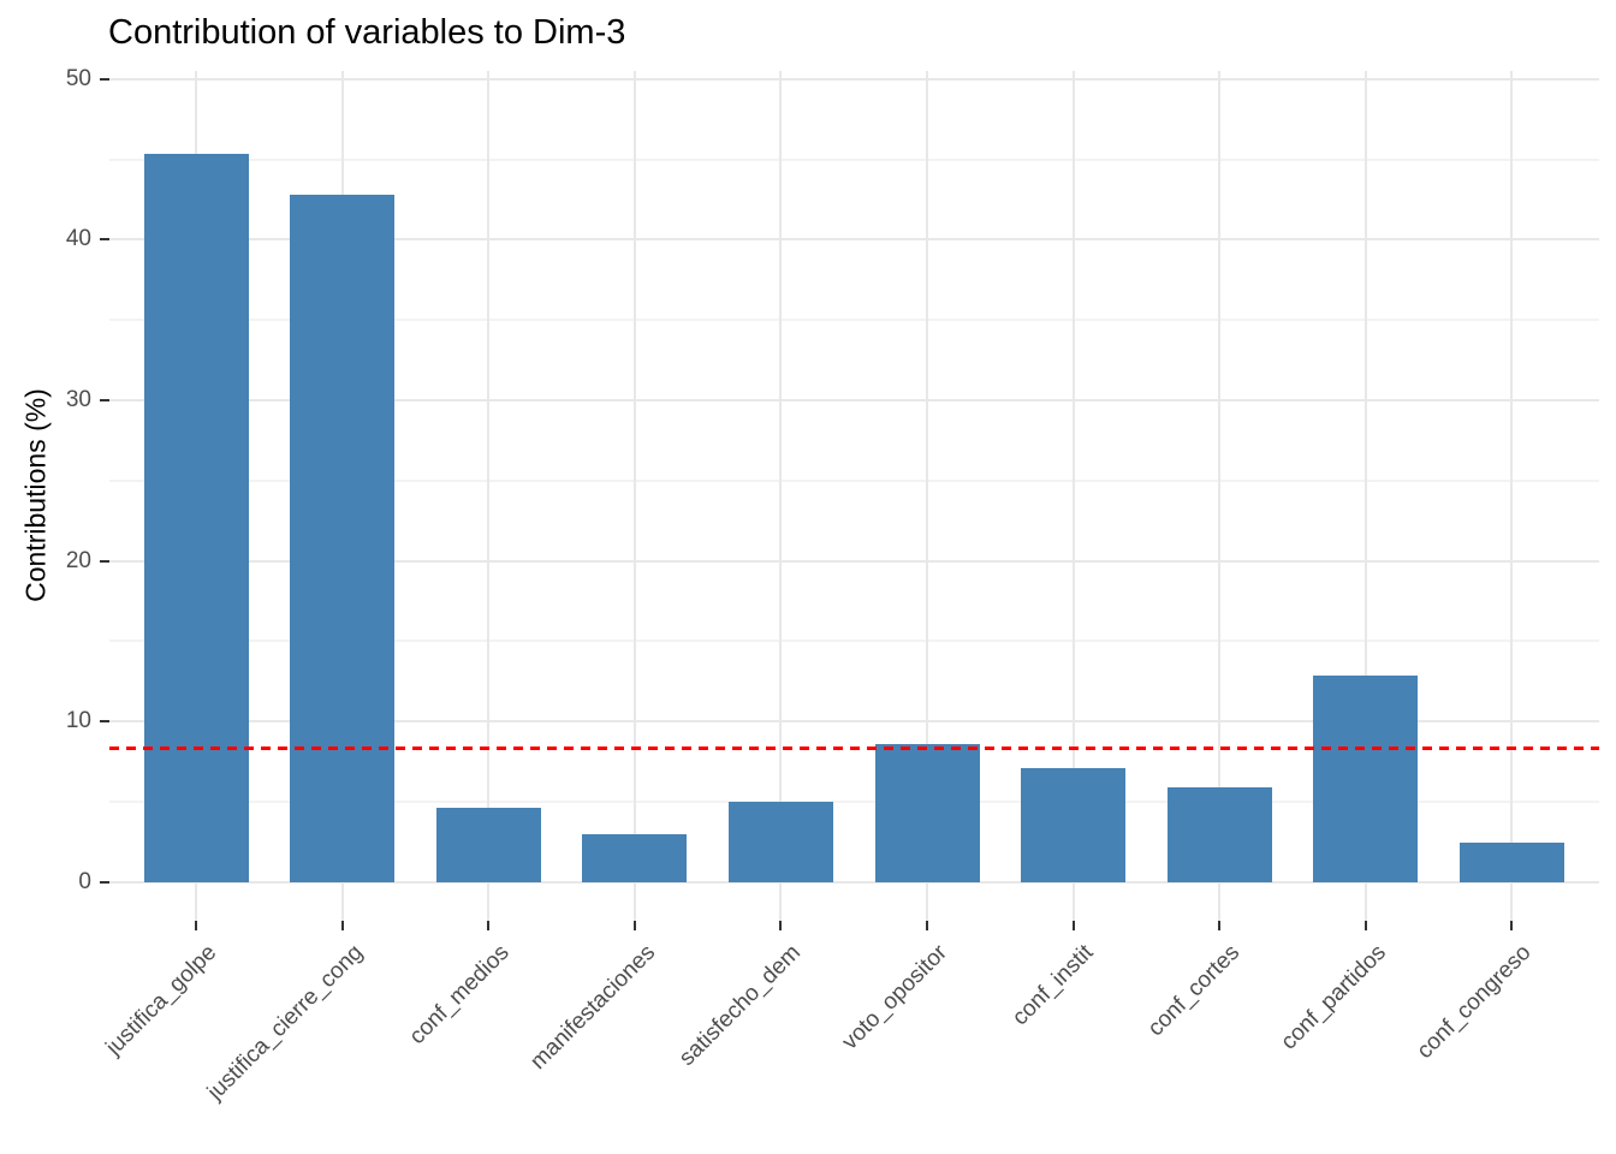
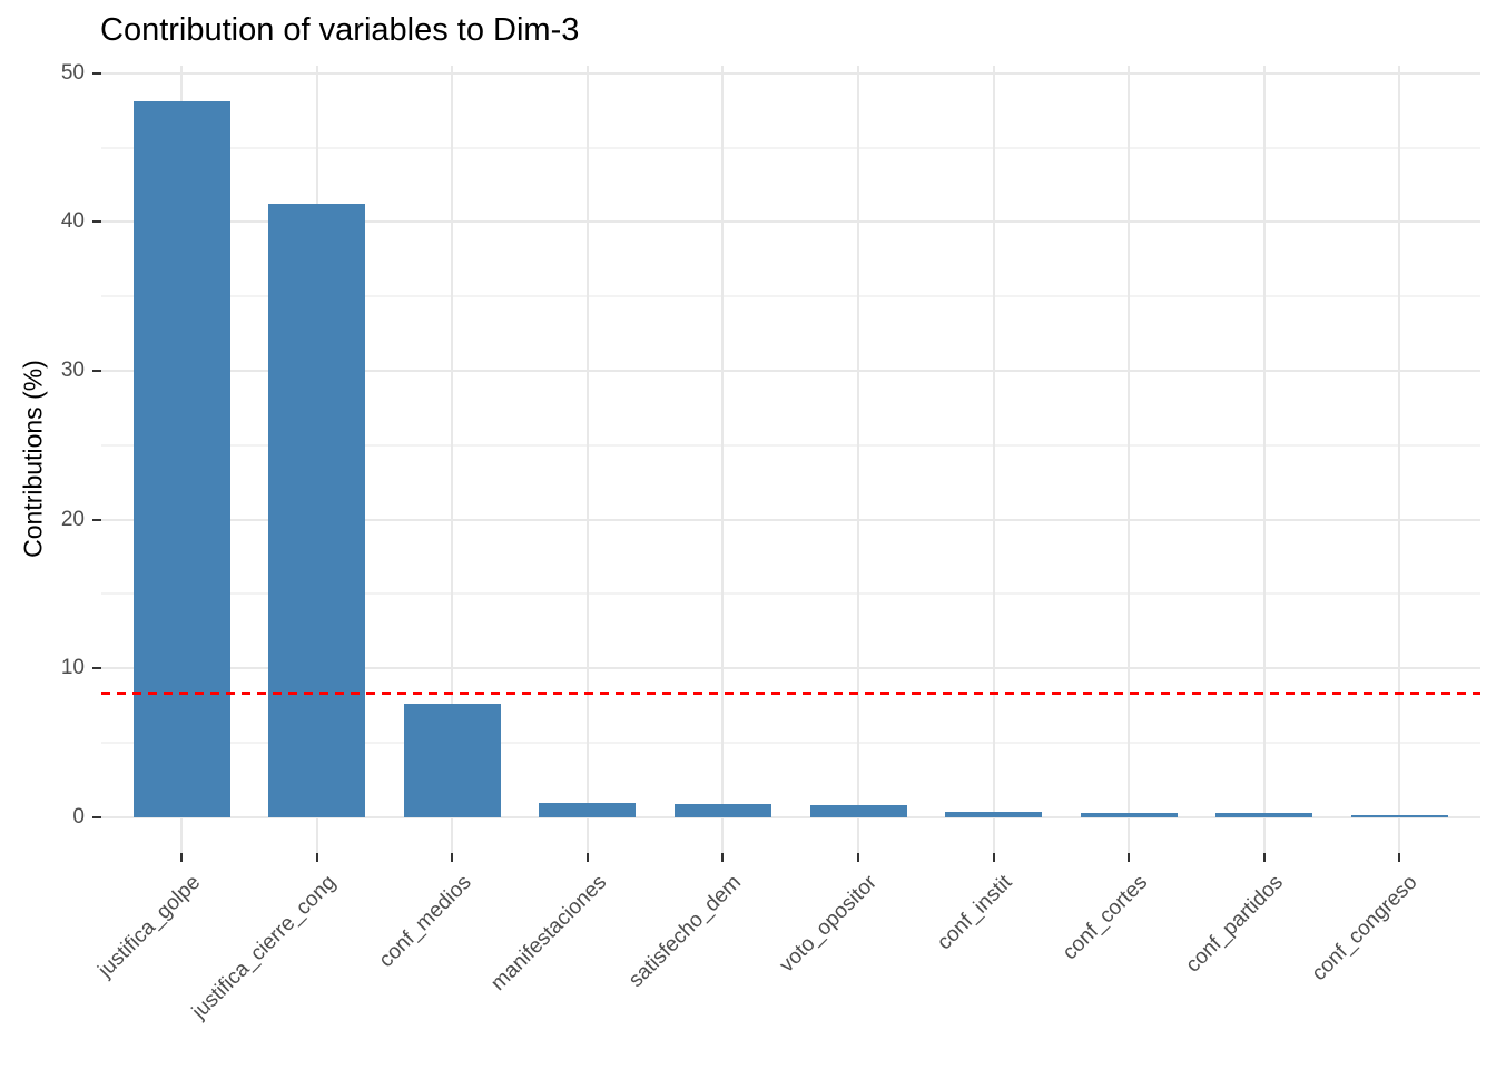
justifica_golpe: 45.3 -> 48.1
justifica_cierre_cong: 42.8 -> 41.2
conf_medios: 4.6 -> 7.6
manifestaciones: 3.0 -> 1.0
satisfecho_dem: 5.0 -> 0.9
voto_opositor: 8.6 -> 0.8
conf_instit: 7.1 -> 0.3
conf_cortes: 5.9 -> 0.3
conf_partidos: 12.9 -> 0.3
conf_congreso: 2.5 -> 0.1
